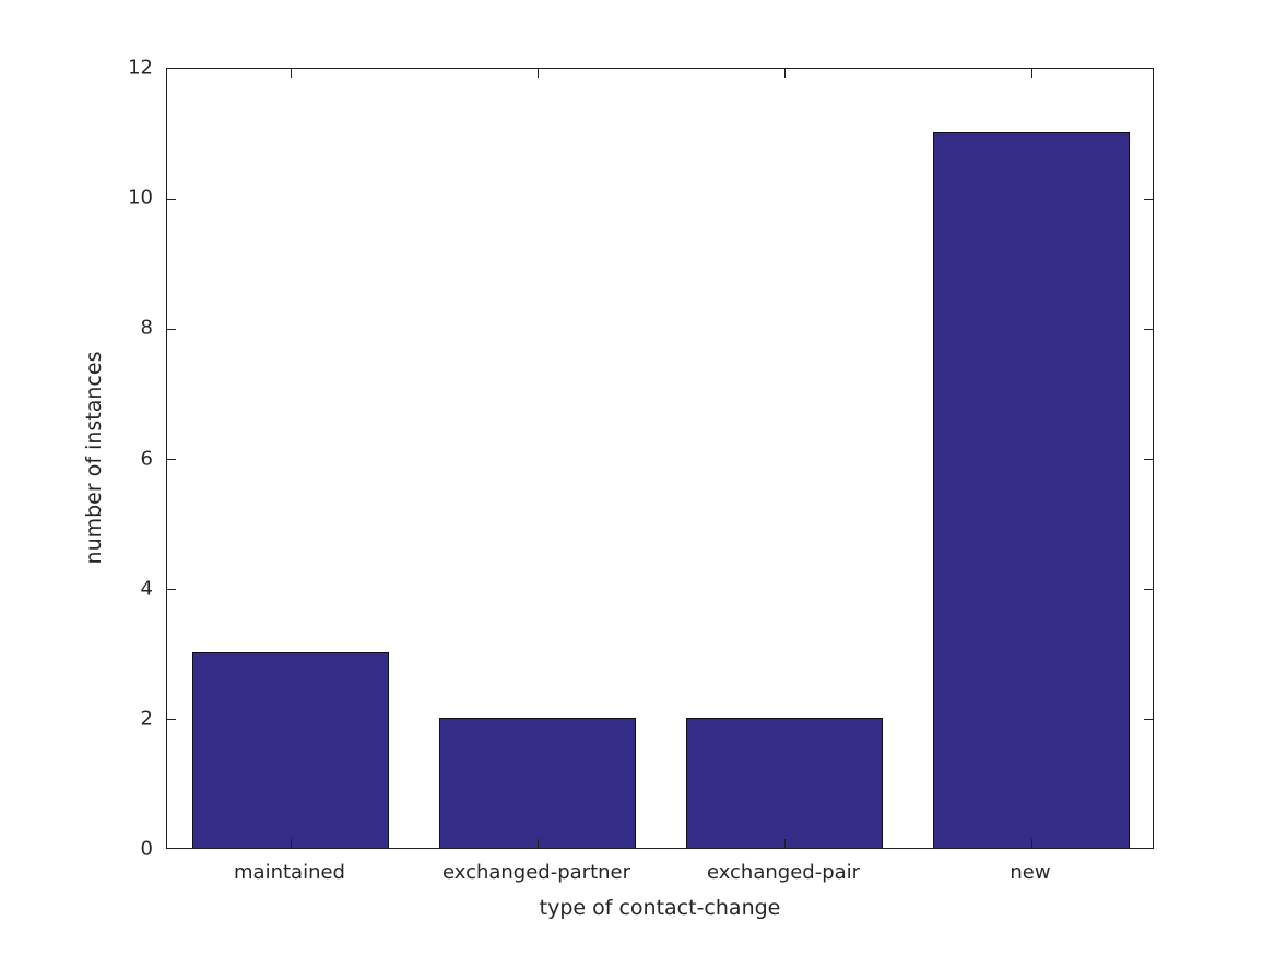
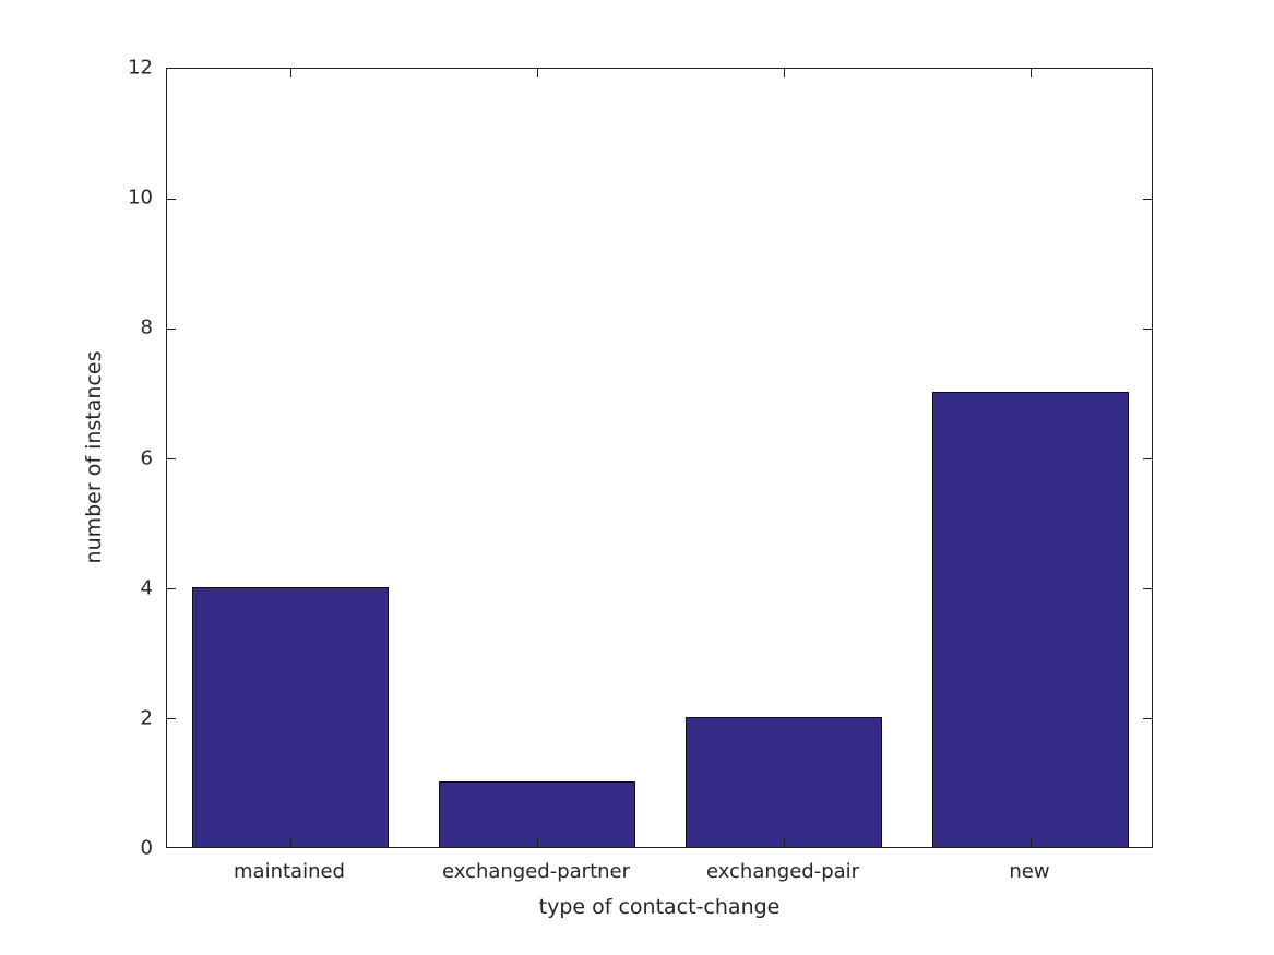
maintained: 3 -> 4
exchanged-partner: 2 -> 1
new: 11 -> 7
